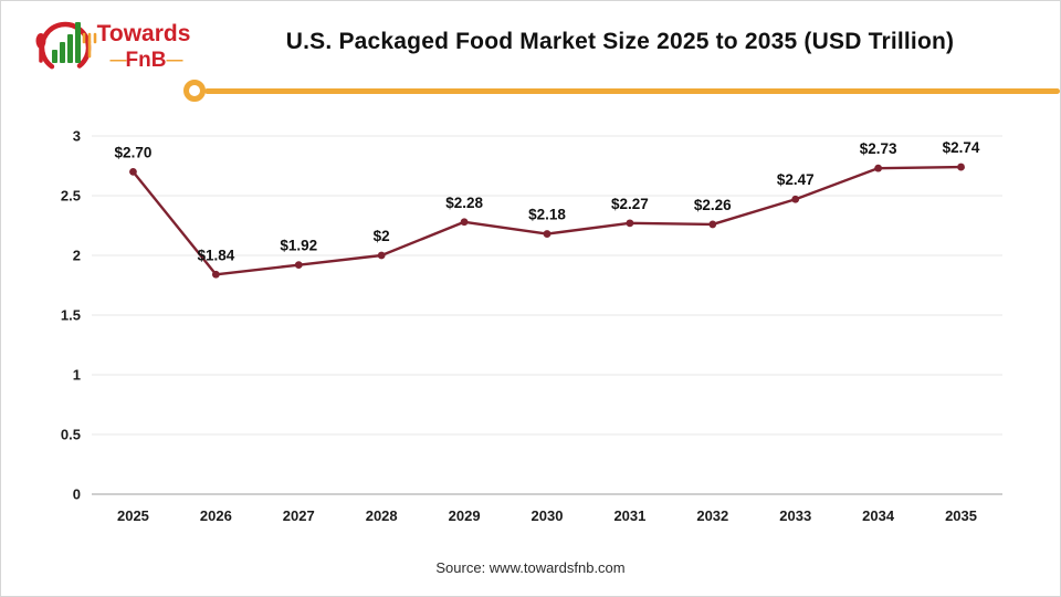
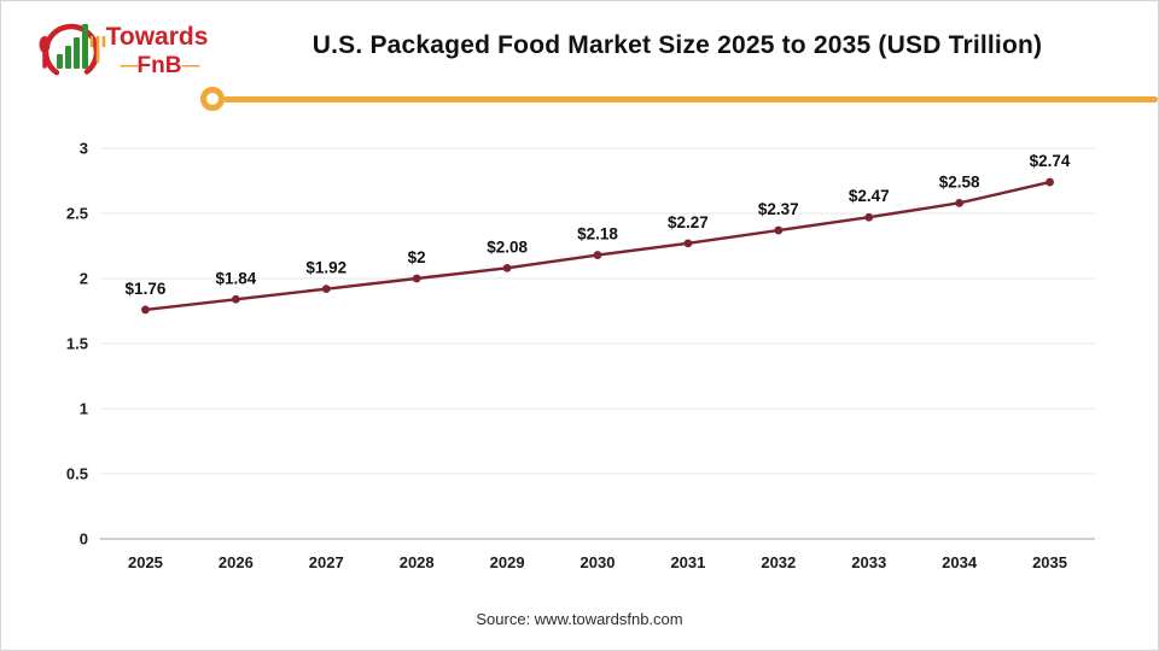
2025: $2.70 -> $1.76
2029: $2.28 -> $2.08
2032: $2.26 -> $2.37
2034: $2.73 -> $2.58
